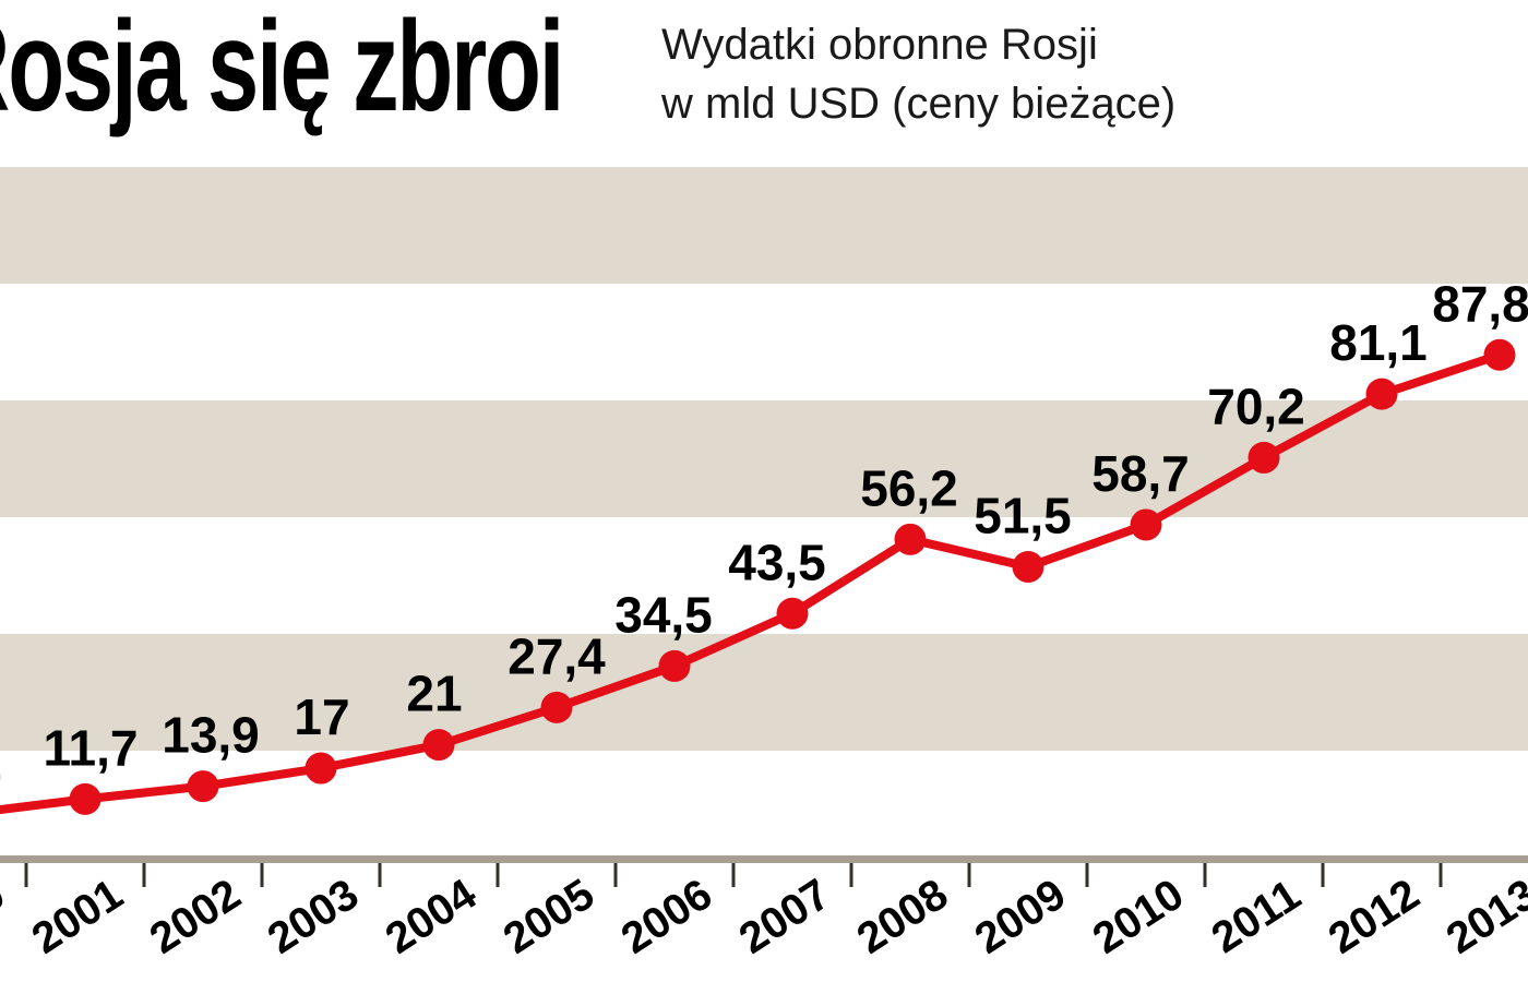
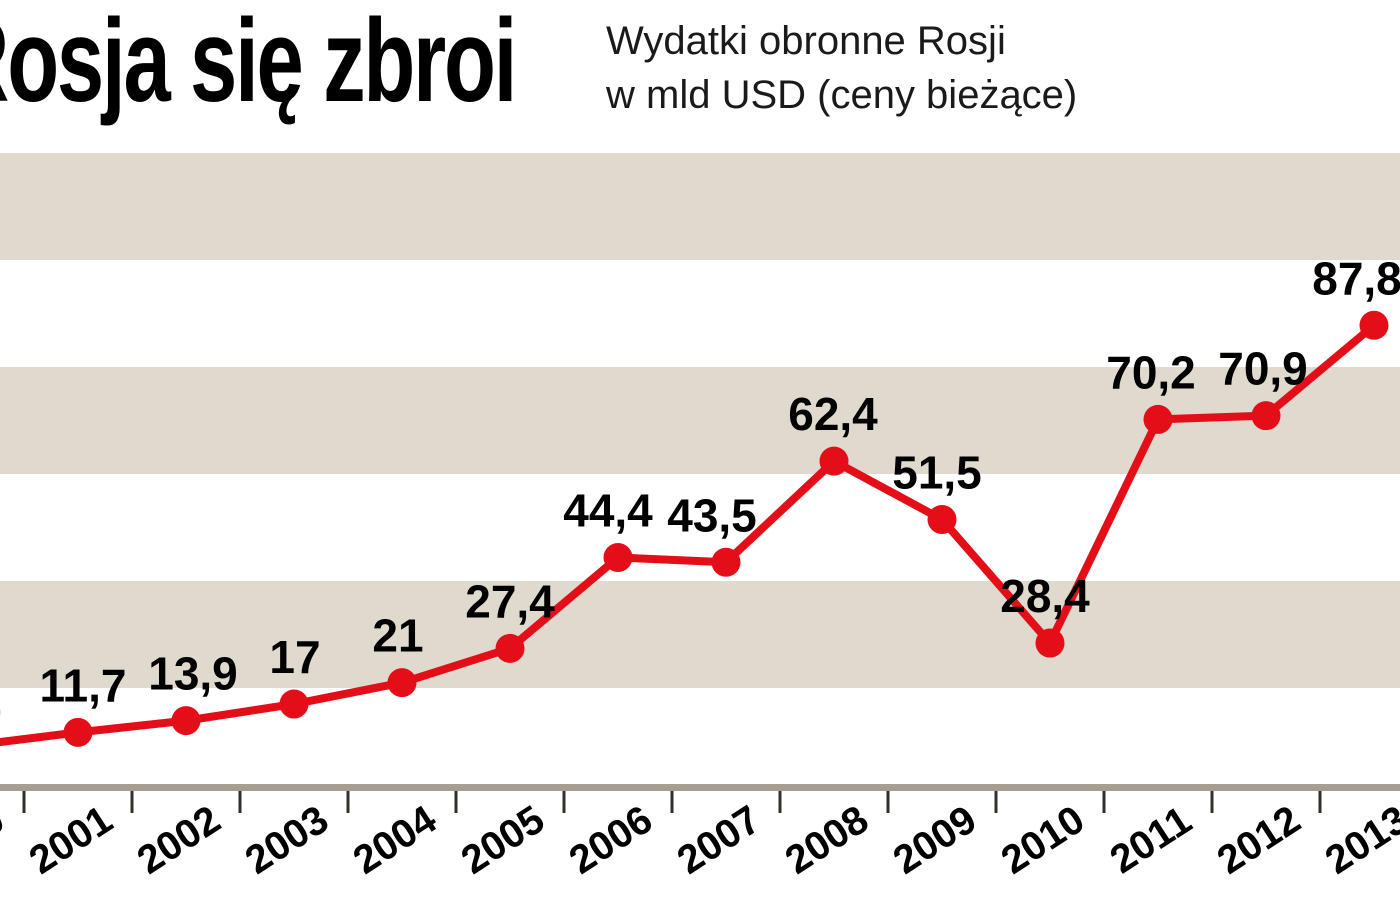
2006: 34,5 -> 44,4
2008: 56,2 -> 62,4
2010: 58,7 -> 28,4
2012: 81,1 -> 70,9
